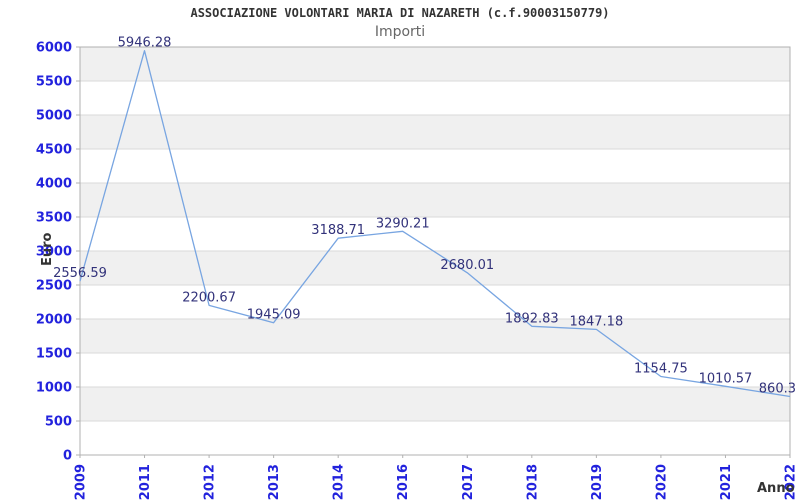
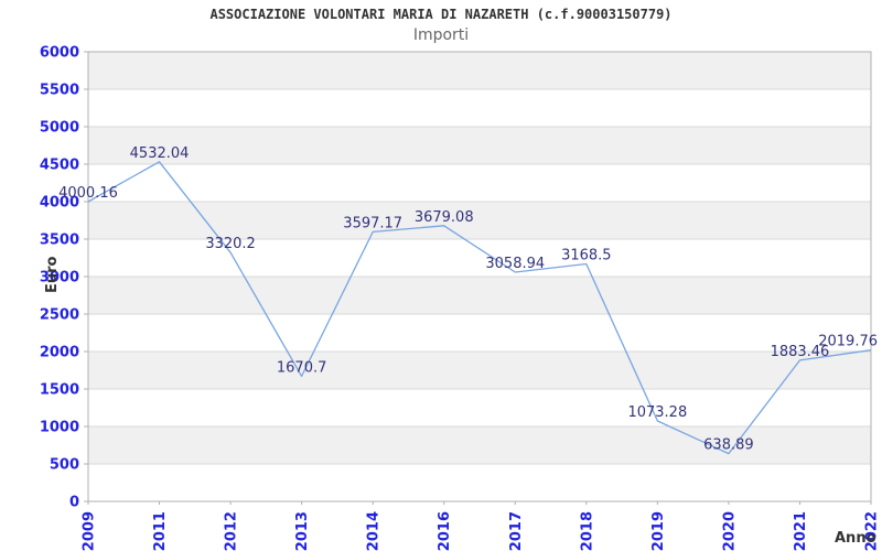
2009: 2556.59 -> 4000.16
2011: 5946.28 -> 4532.04
2012: 2200.67 -> 3320.2
2013: 1945.09 -> 1670.7
2014: 3188.71 -> 3597.17
2016: 3290.21 -> 3679.08
2017: 2680.01 -> 3058.94
2018: 1892.83 -> 3168.5
2019: 1847.18 -> 1073.28
2020: 1154.75 -> 638.89
2021: 1010.57 -> 1883.46
2022: 860.3 -> 2019.76
